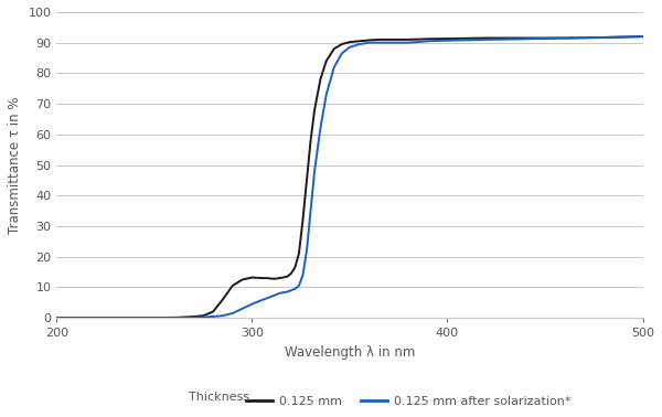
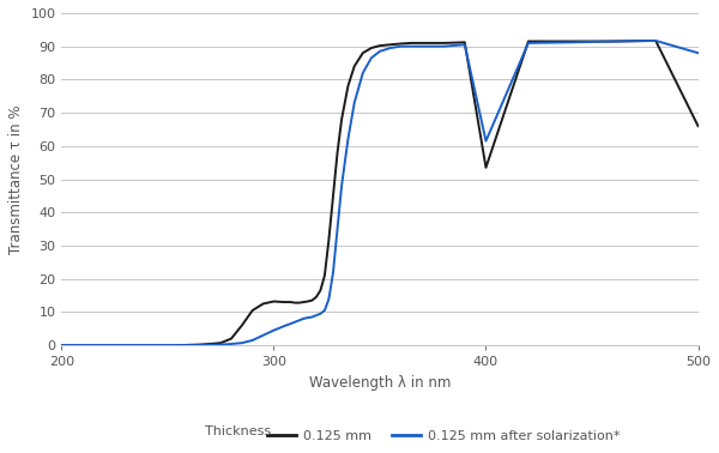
0.125 mm/400: 91.3 -> 53.5
0.125 mm after solarization*/400: 90.7 -> 61.5
0.125 mm/500: 92.0 -> 66.0
0.125 mm after solarization*/500: 92.0 -> 88.0
